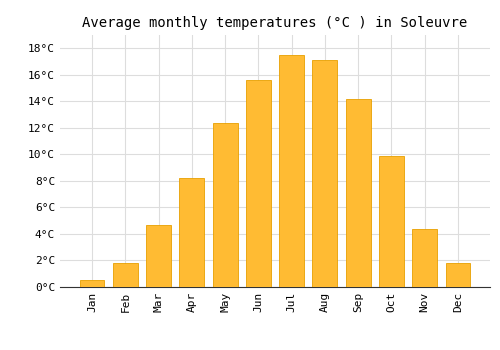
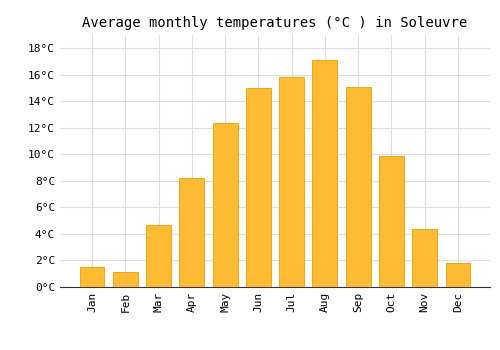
Jan: 0.5°C -> 1.5°C
Feb: 1.8°C -> 1.1°C
Jun: 15.6°C -> 15.0°C
Jul: 17.5°C -> 15.8°C
Sep: 14.2°C -> 15.1°C
